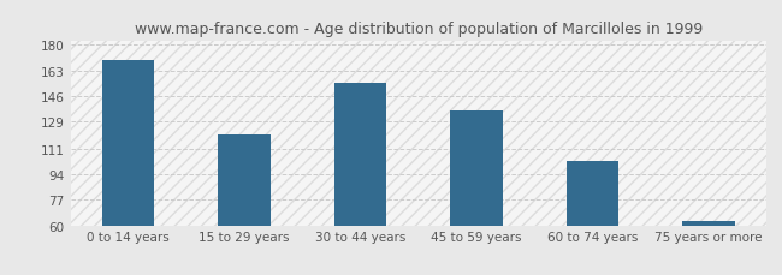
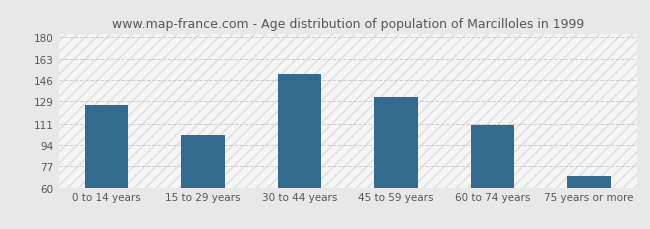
0 to 14 years: 170 -> 126
15 to 29 years: 120 -> 102
30 to 44 years: 155 -> 151
45 to 59 years: 136 -> 132
60 to 74 years: 103 -> 110
75 years or more: 63 -> 69
